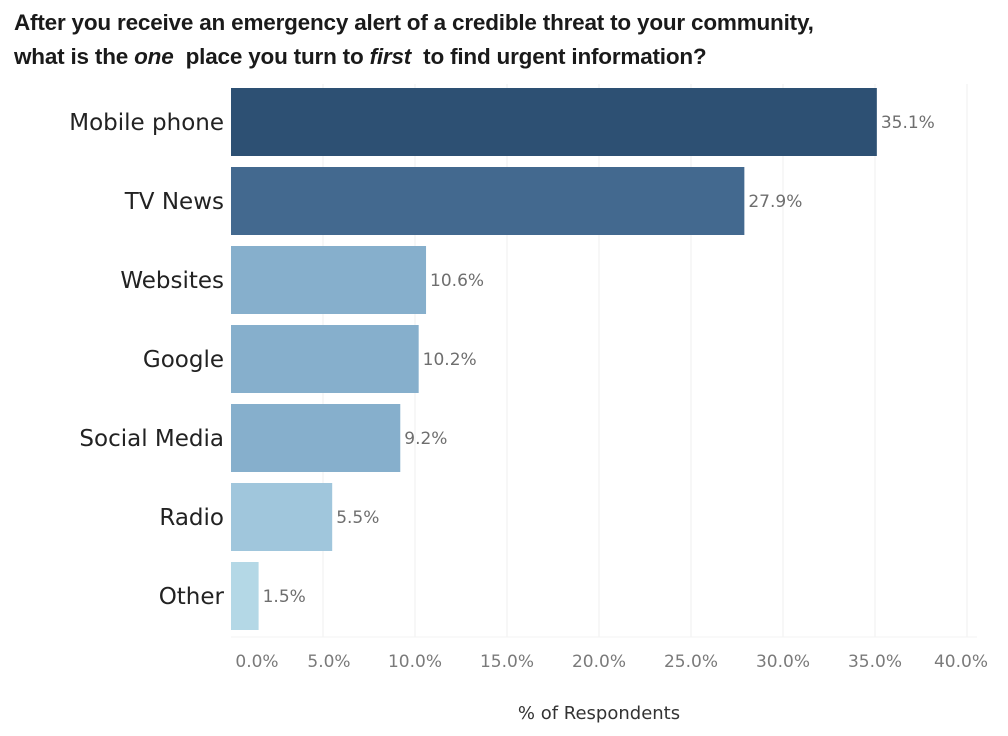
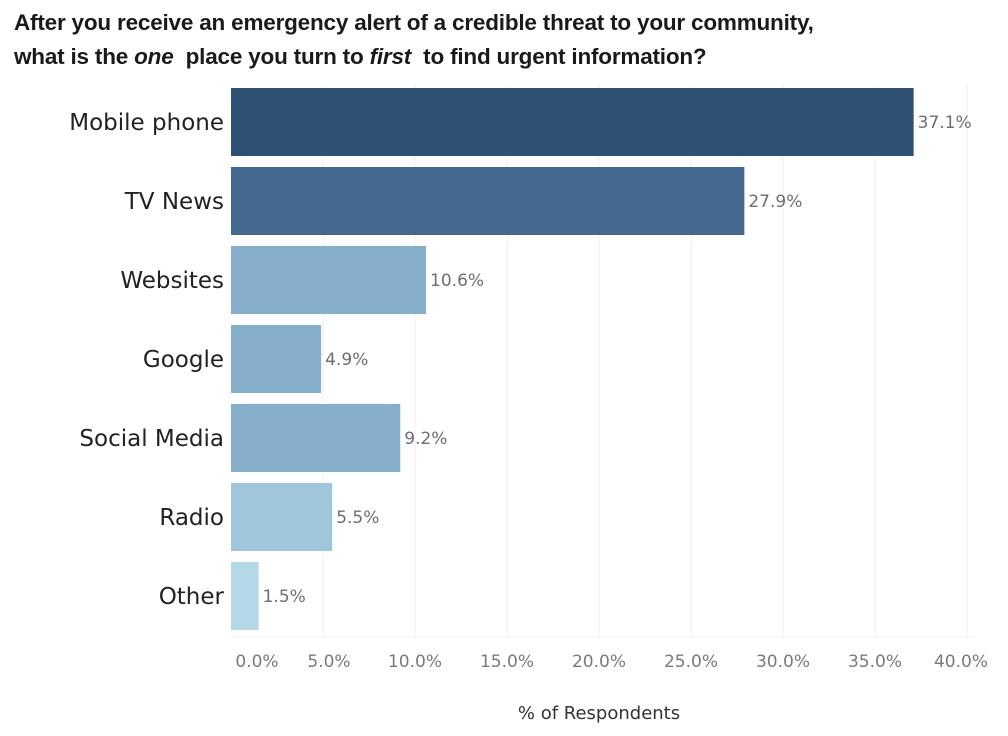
Mobile phone: 35.1% -> 37.1%
Google: 10.2% -> 4.9%
